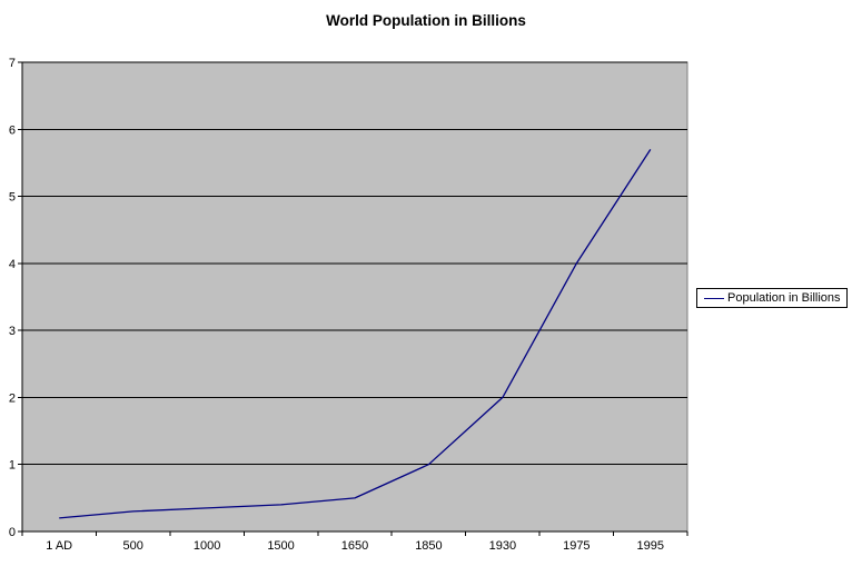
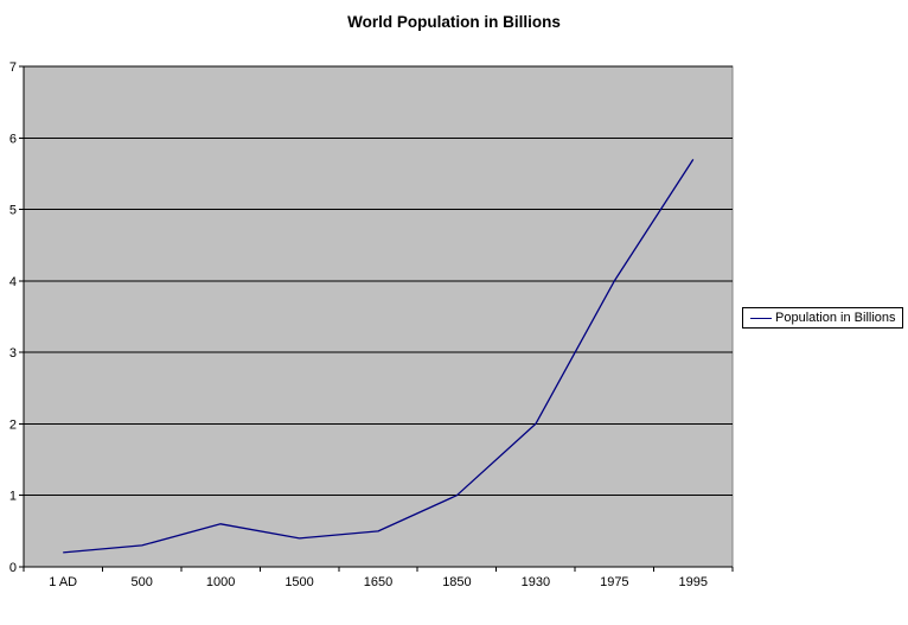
1000: 0.3 -> 0.6
